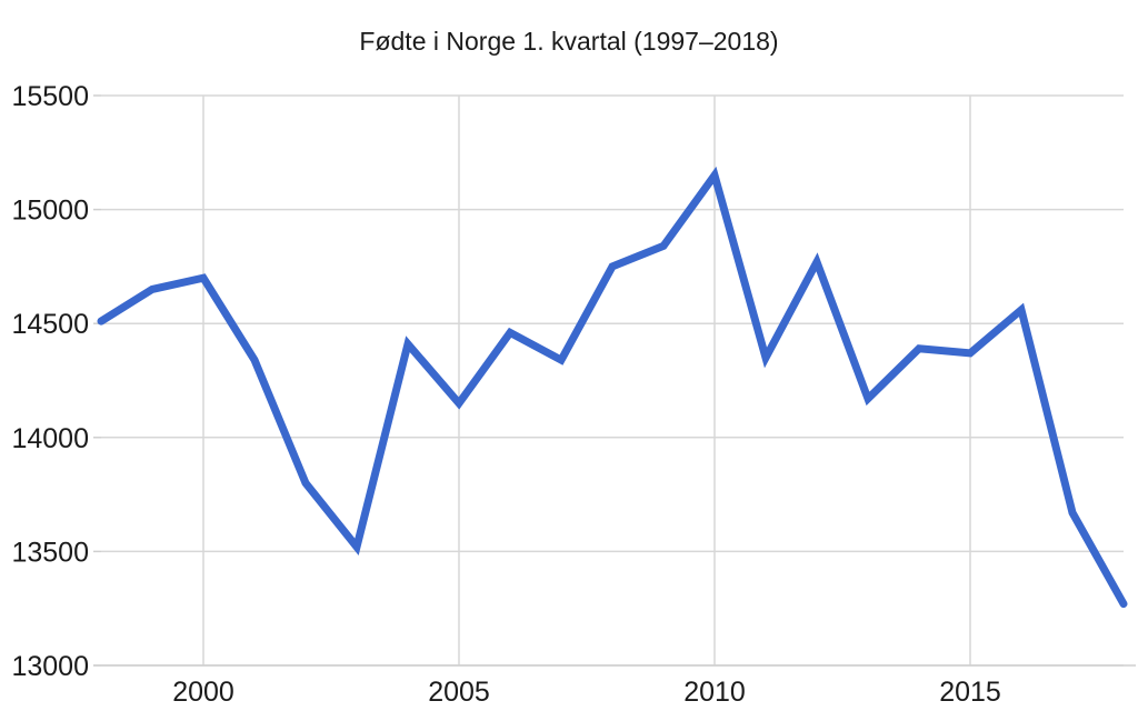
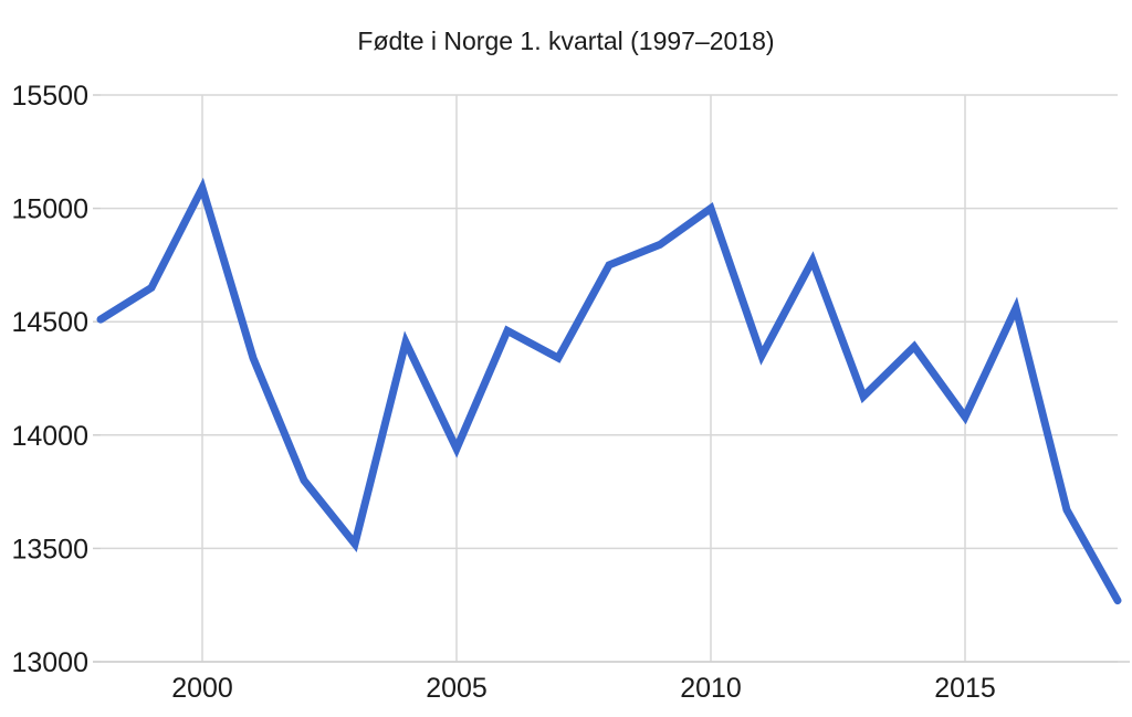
2000: 14700 -> 15090
2005: 14150 -> 13940
2010: 15150 -> 15000
2015: 14370 -> 14080
